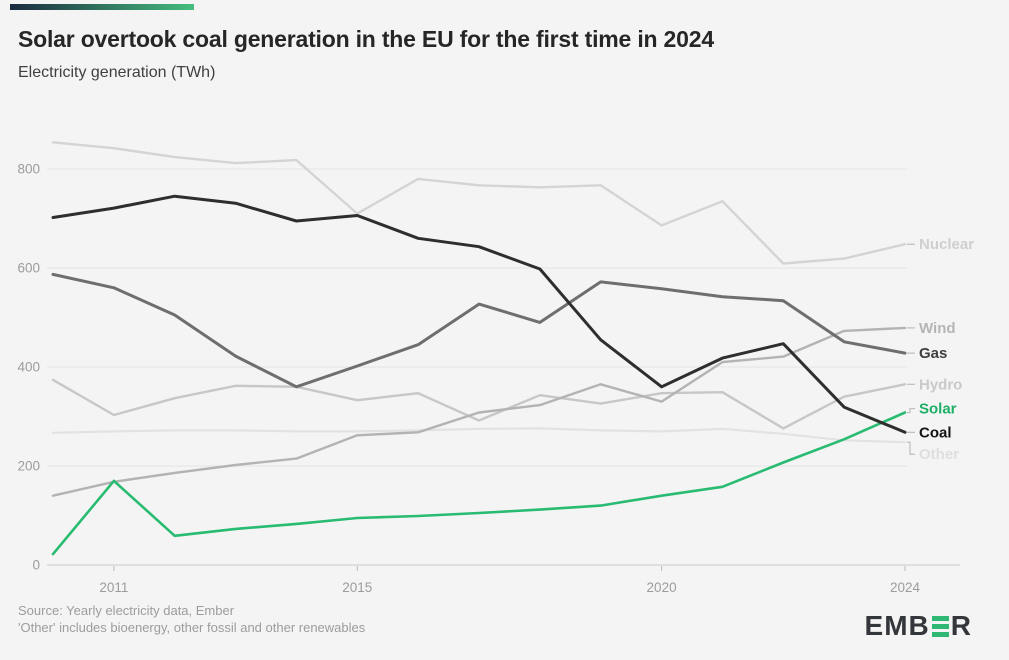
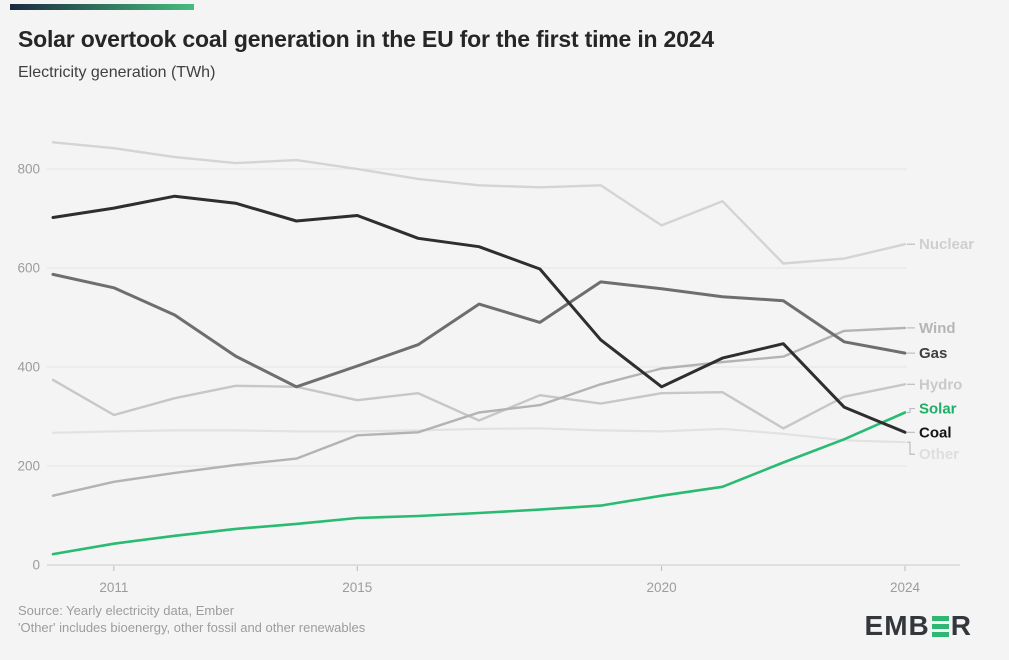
Solar/2011: 170 -> 40
Nuclear/2015: 710 -> 800
Wind/2020: 330 -> 400
